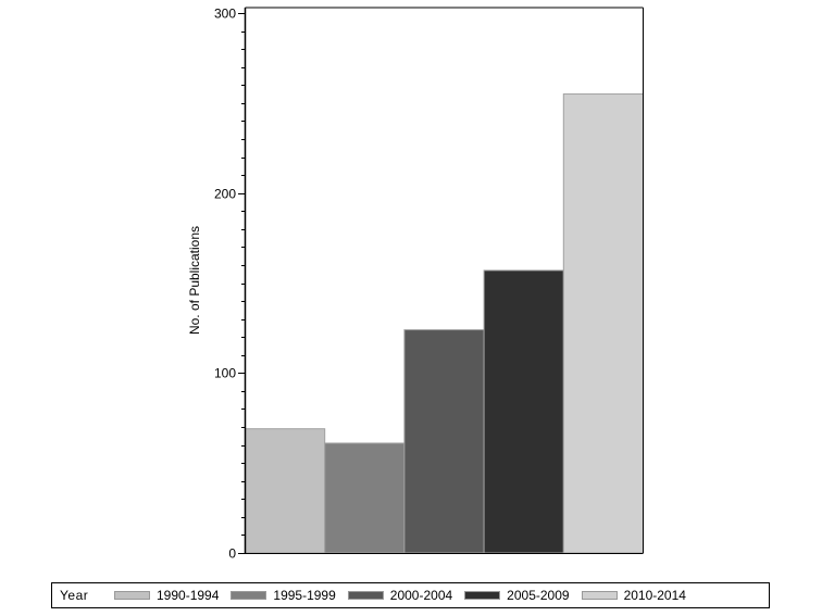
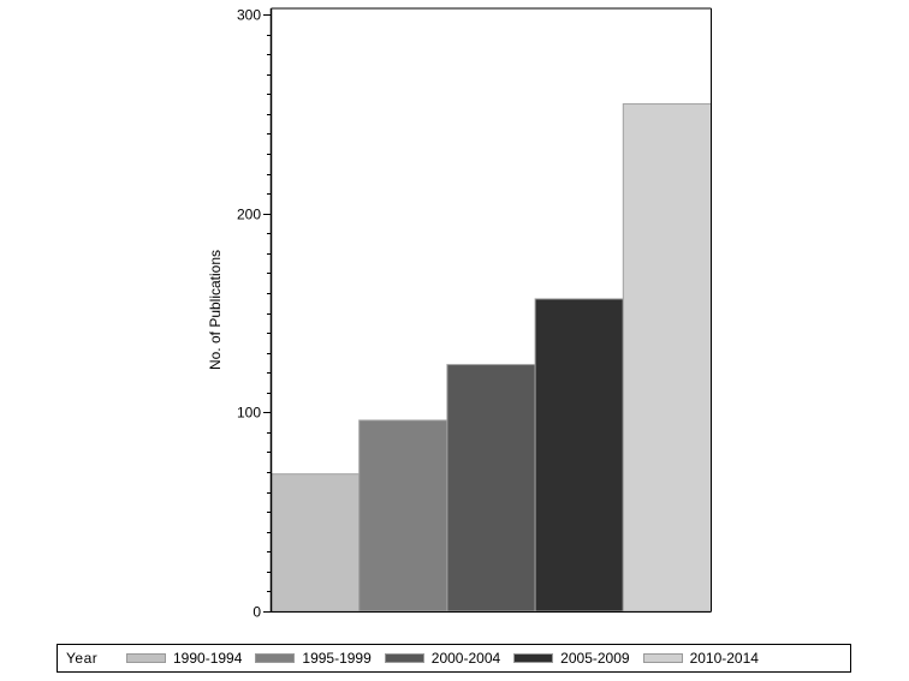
1995-1999: 61 -> 96
